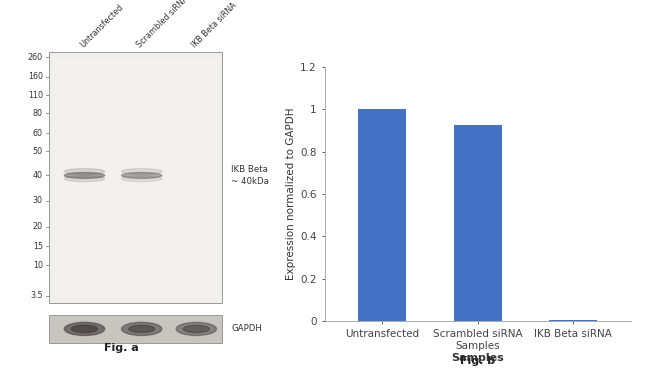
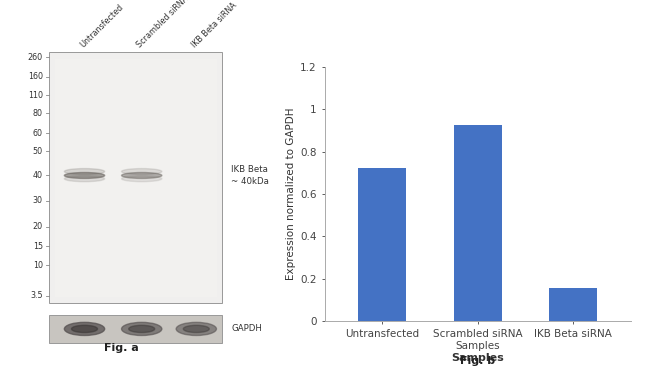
Untransfected: 1.000 -> 0.725
IKB Beta siRNA: 0.005 -> 0.155
